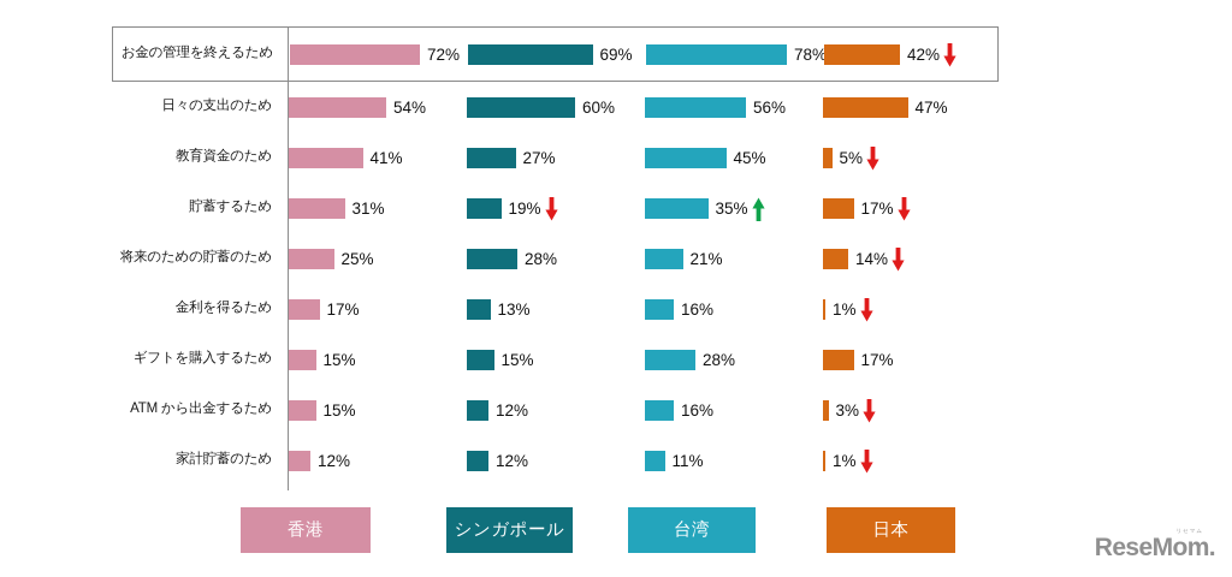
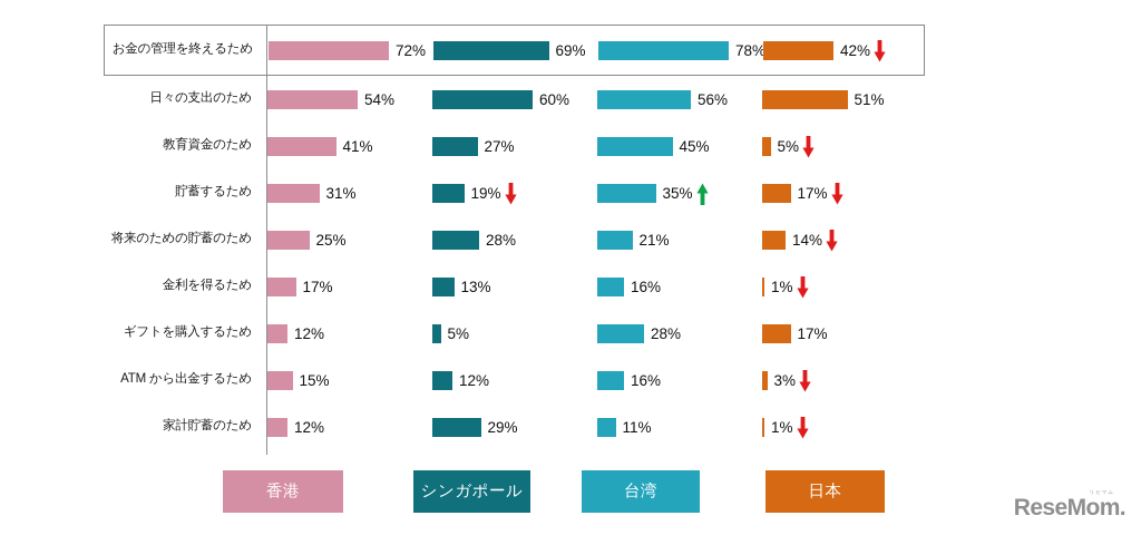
日本/日々の支出のため: 47% -> 51%
香港/ギフトを購入するため: 15% -> 12%
シンガポール/ギフトを購入するため: 15% -> 5%
シンガポール/家計貯蓄のため: 12% -> 29%
